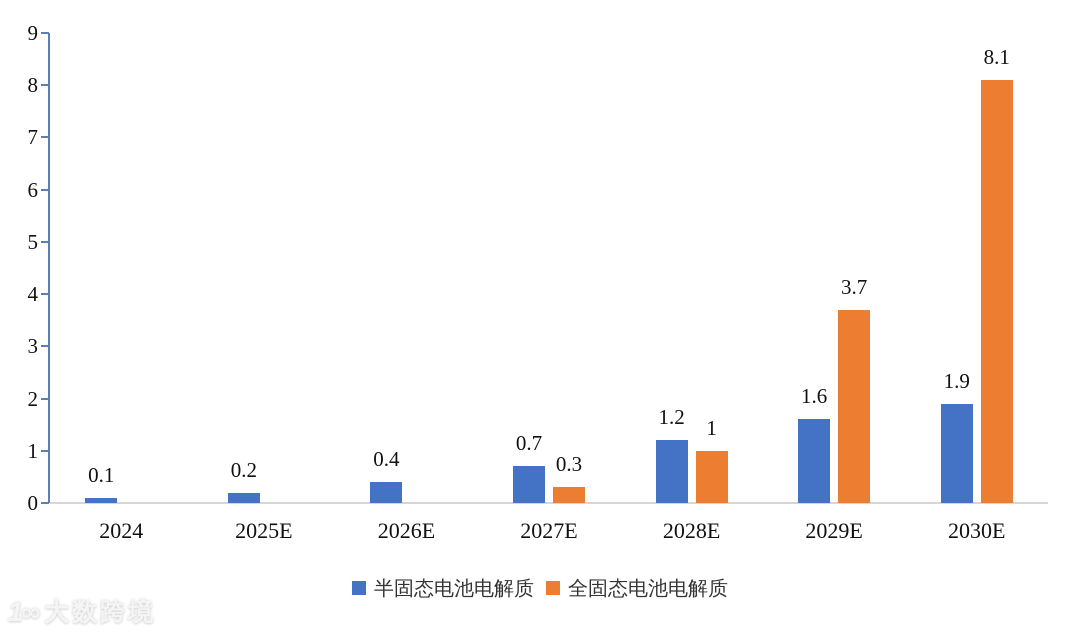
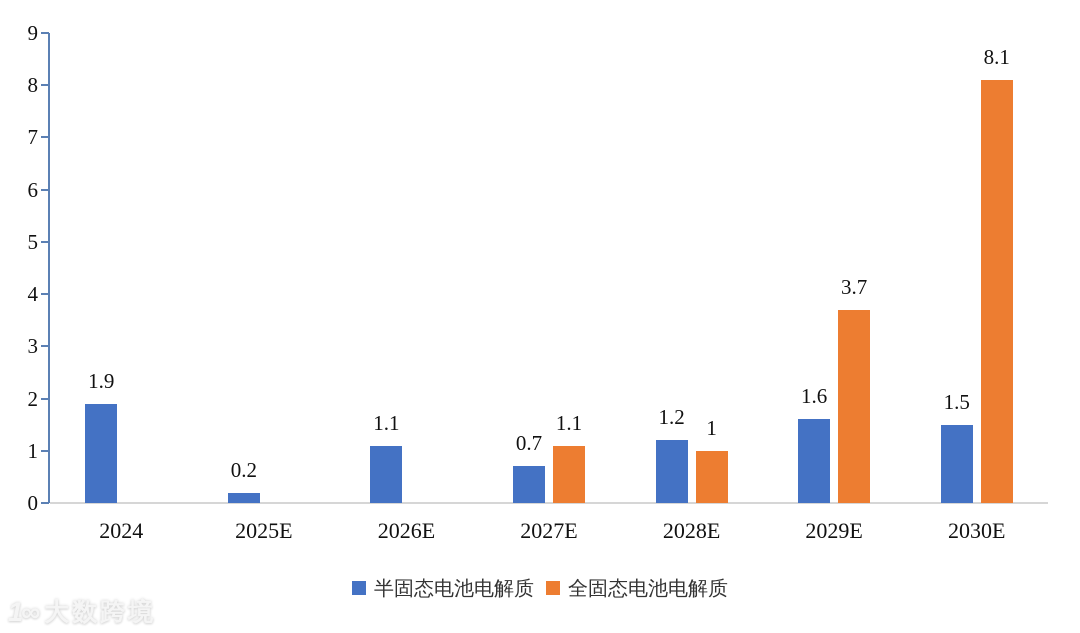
半固态电池电解质/2024: 0.1 -> 1.9
半固态电池电解质/2026E: 0.4 -> 1.1
全固态电池电解质/2027E: 0.3 -> 1.1
半固态电池电解质/2030E: 1.9 -> 1.5
